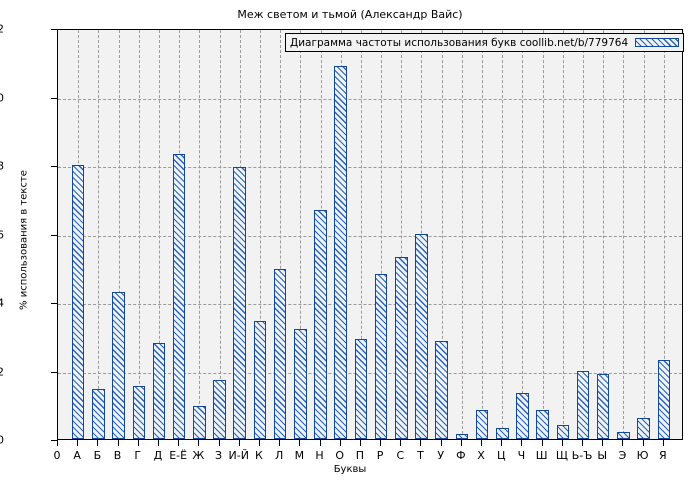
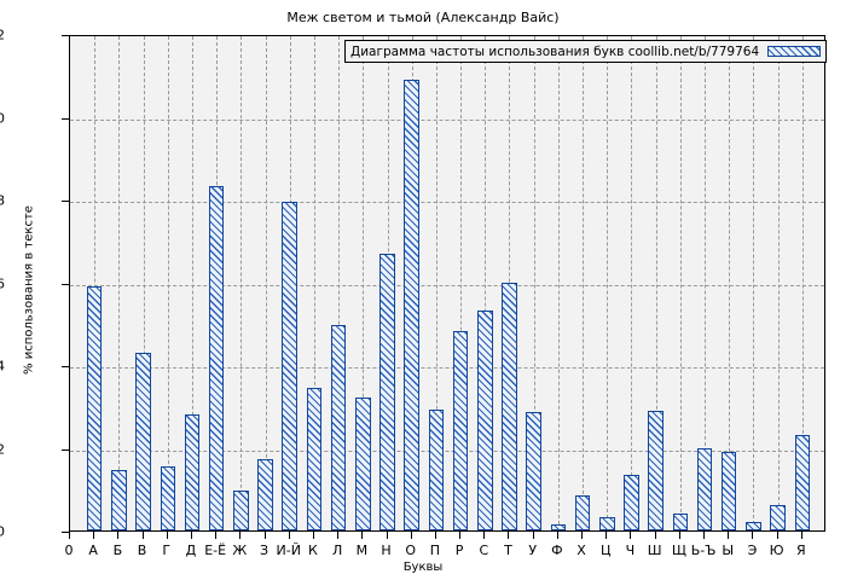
А: 8.0 -> 5.9
Ш: 0.8 -> 2.9
